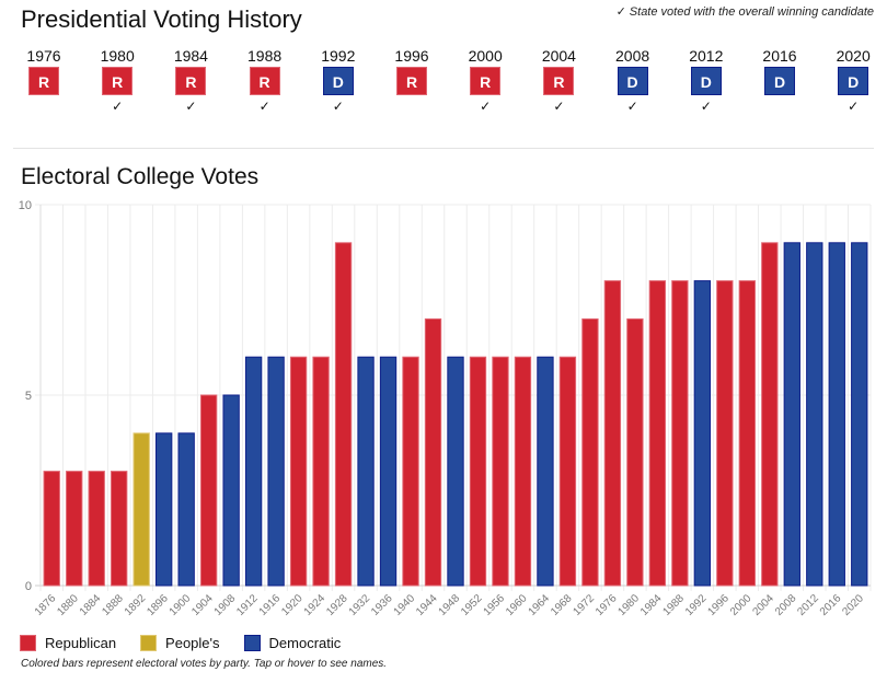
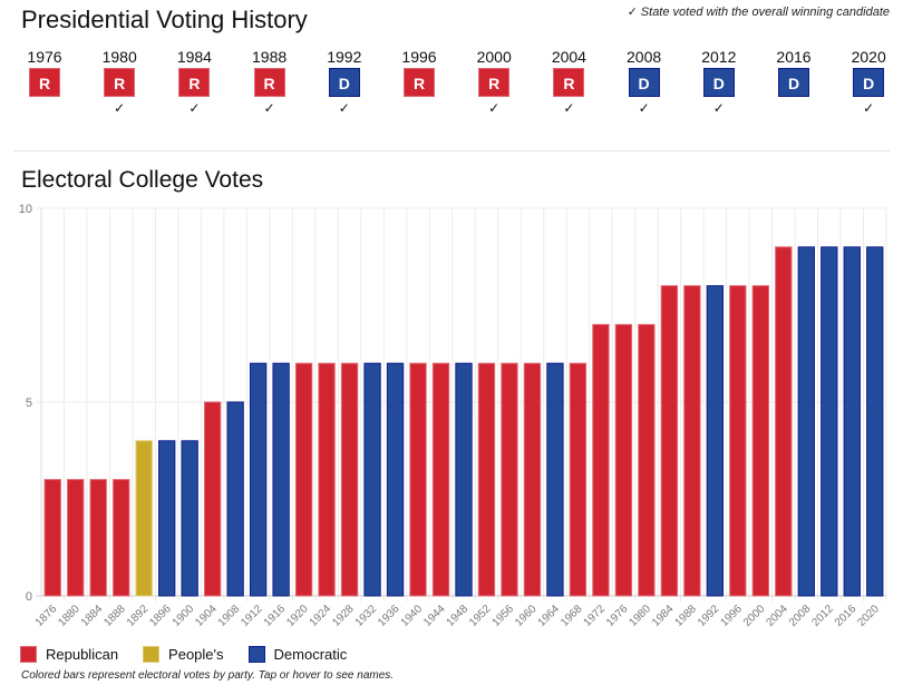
1928: 9 -> 6
1944: 7 -> 6
1976: 8 -> 7
